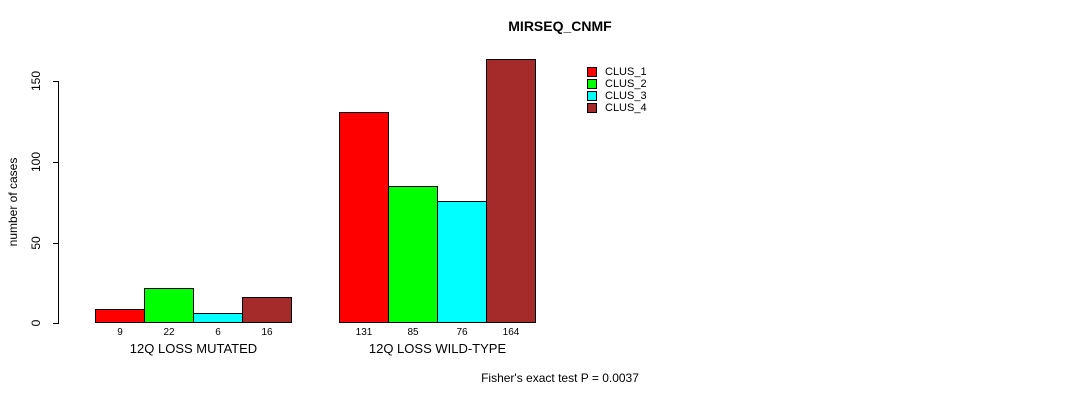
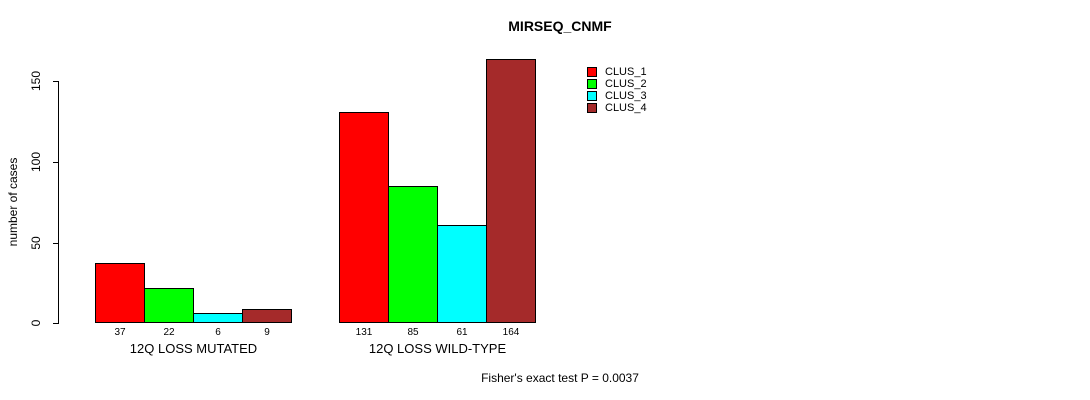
CLUS_1/12Q LOSS MUTATED: 9 -> 37
CLUS_4/12Q LOSS MUTATED: 16 -> 9
CLUS_3/12Q LOSS WILD-TYPE: 76 -> 61
